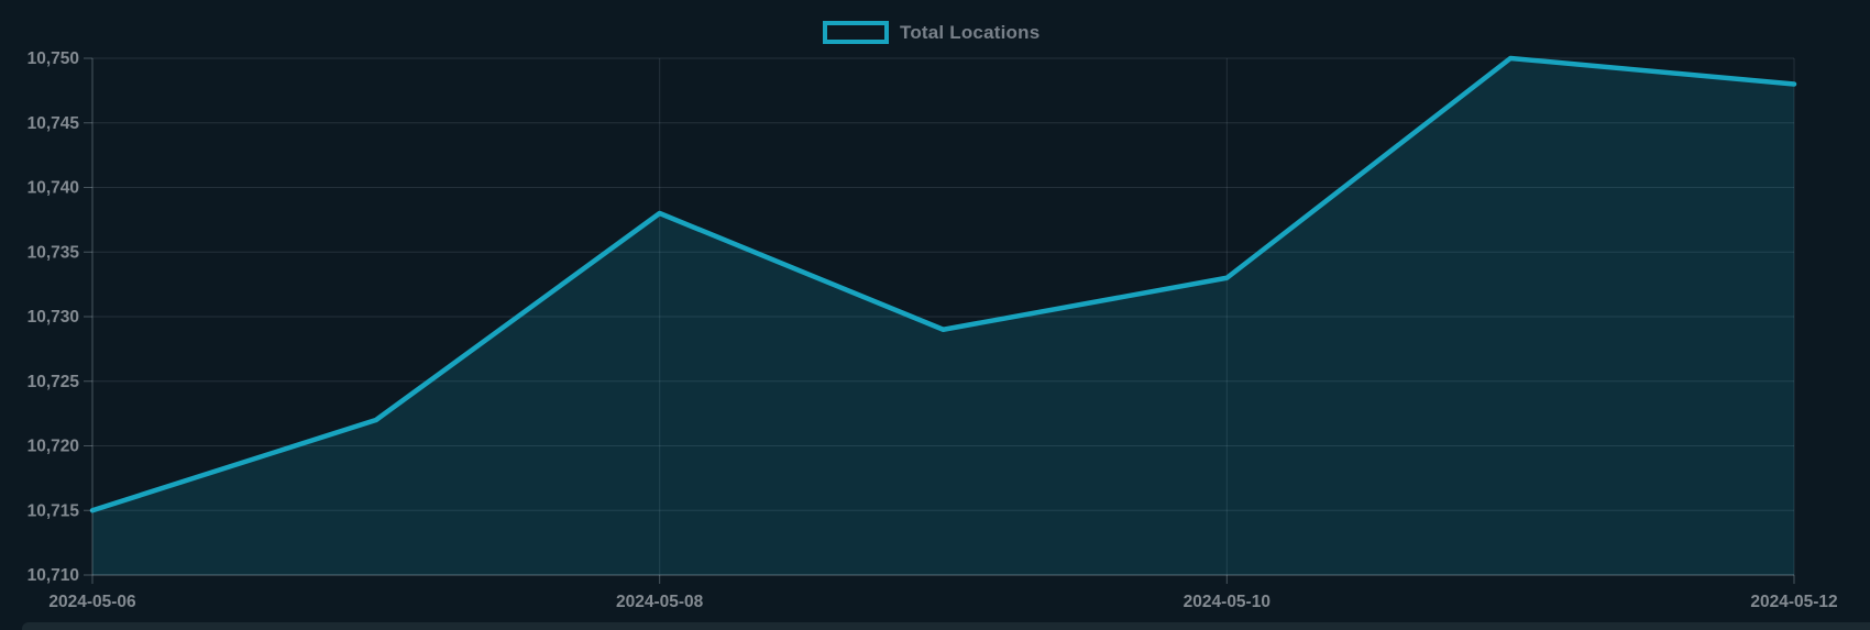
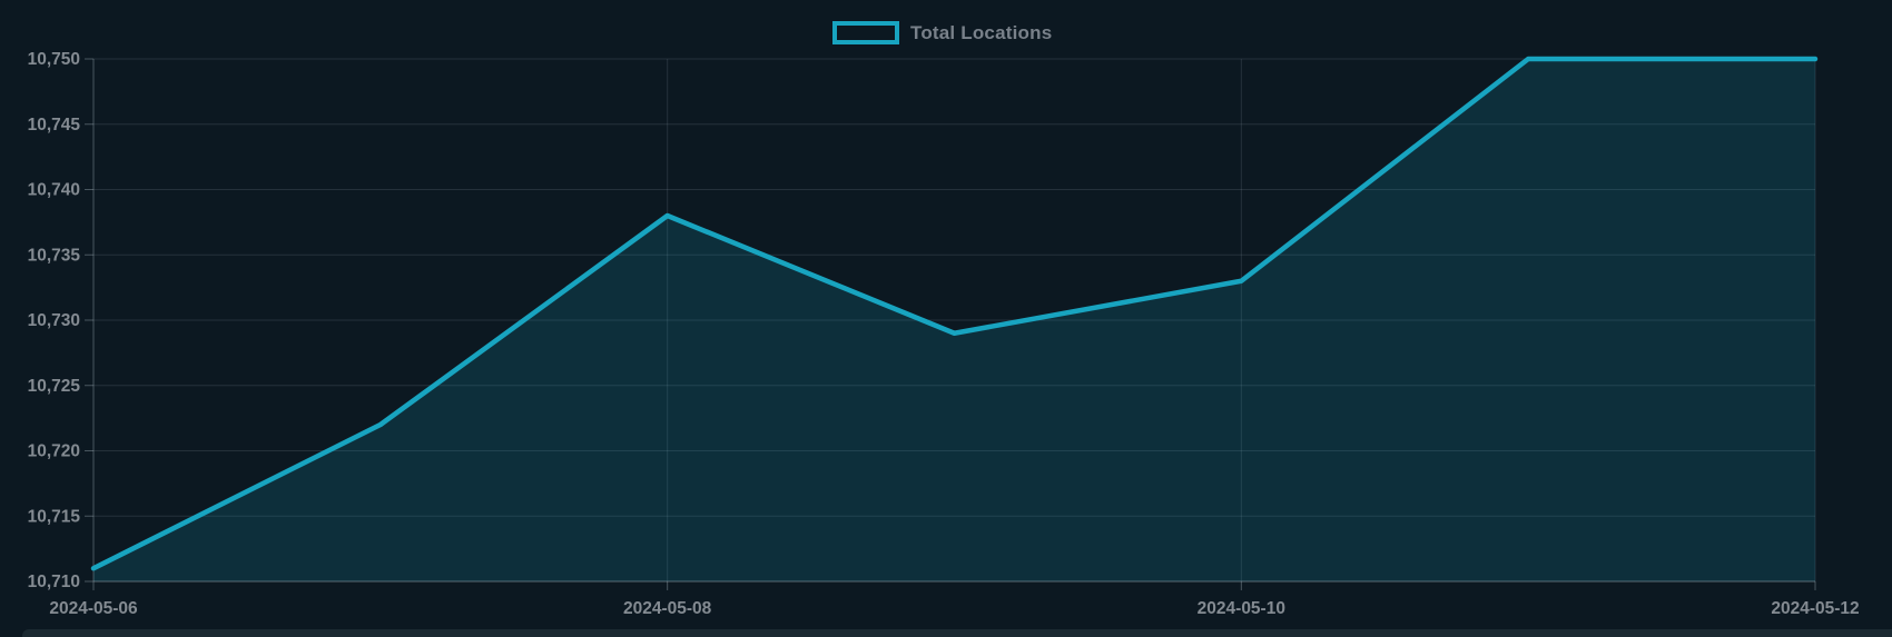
2024-05-06: 10715 -> 10711
2024-05-12: 10748 -> 10750
